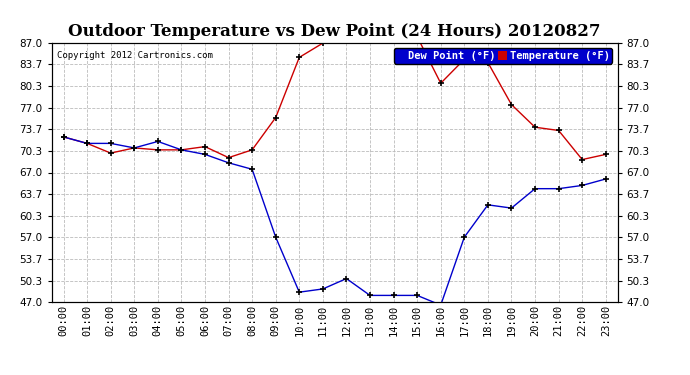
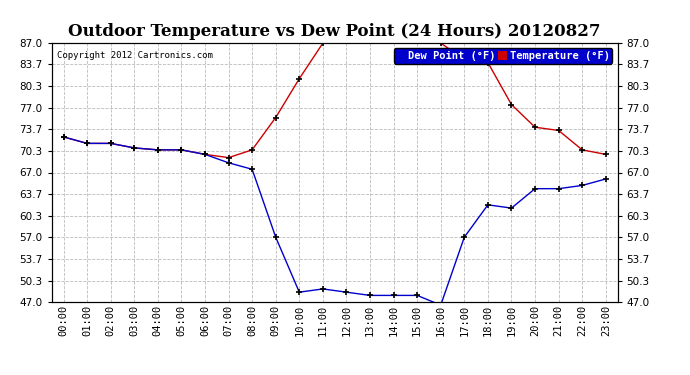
Temperature (°F)/02:00: 70.0 -> 71.5
Dew Point (°F)/04:00: 71.8 -> 70.5
Temperature (°F)/06:00: 71.0 -> 69.8
Temperature (°F)/10:00: 84.8 -> 81.5
Dew Point (°F)/12:00: 50.6 -> 48.5
Temperature (°F)/16:00: 80.8 -> 87.0
Temperature (°F)/22:00: 69.0 -> 70.5
